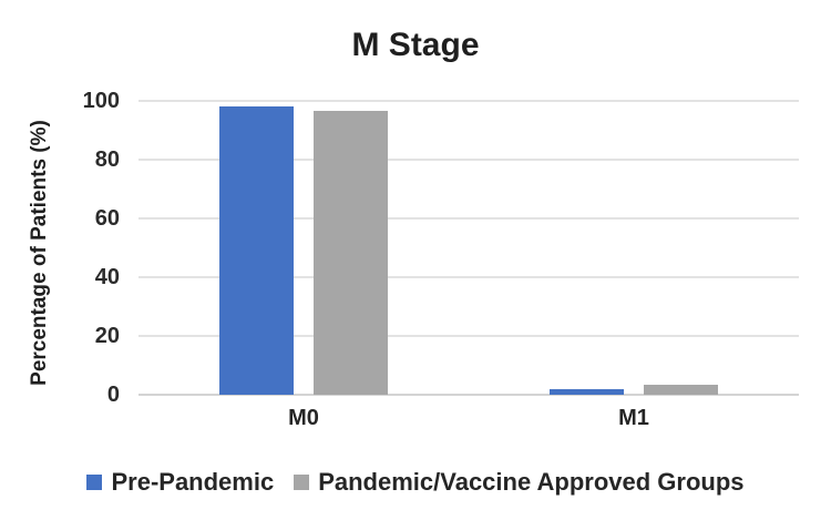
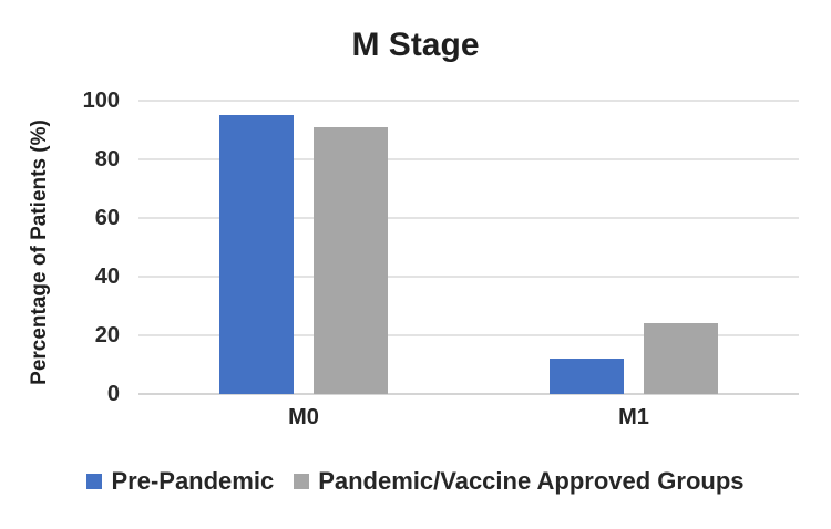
Pre-Pandemic/M0: 98 -> 95
Pandemic/Vaccine Approved Groups/M0: 96 -> 91
Pre-Pandemic/M1: 2 -> 12
Pandemic/Vaccine Approved Groups/M1: 4 -> 24
